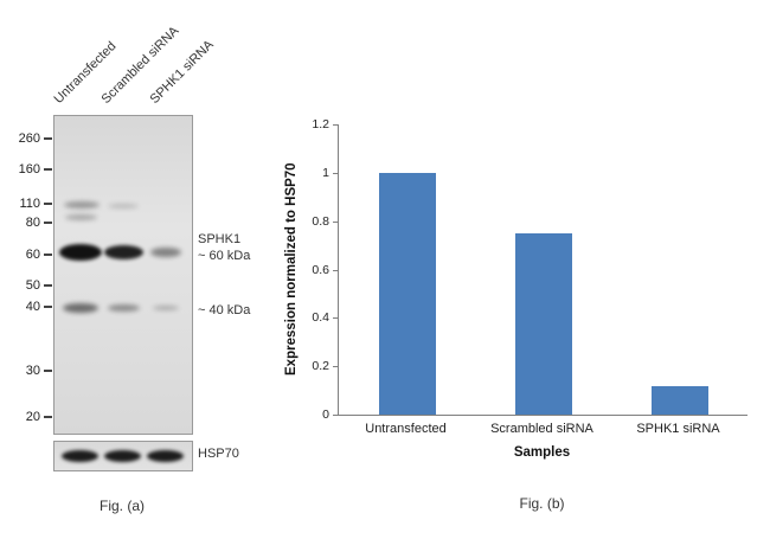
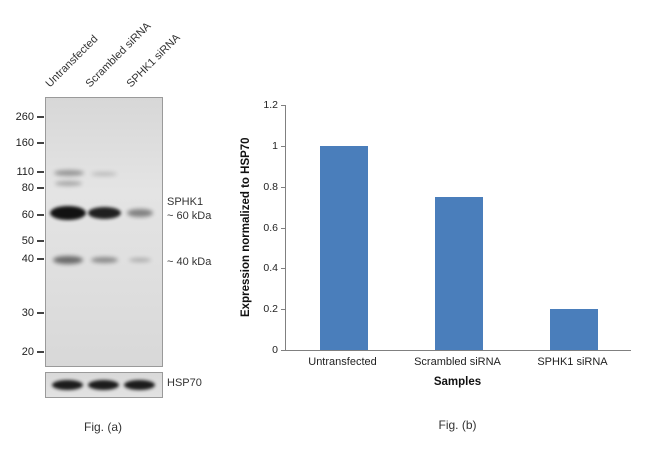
SPHK1 siRNA: 0.12 -> 0.20
